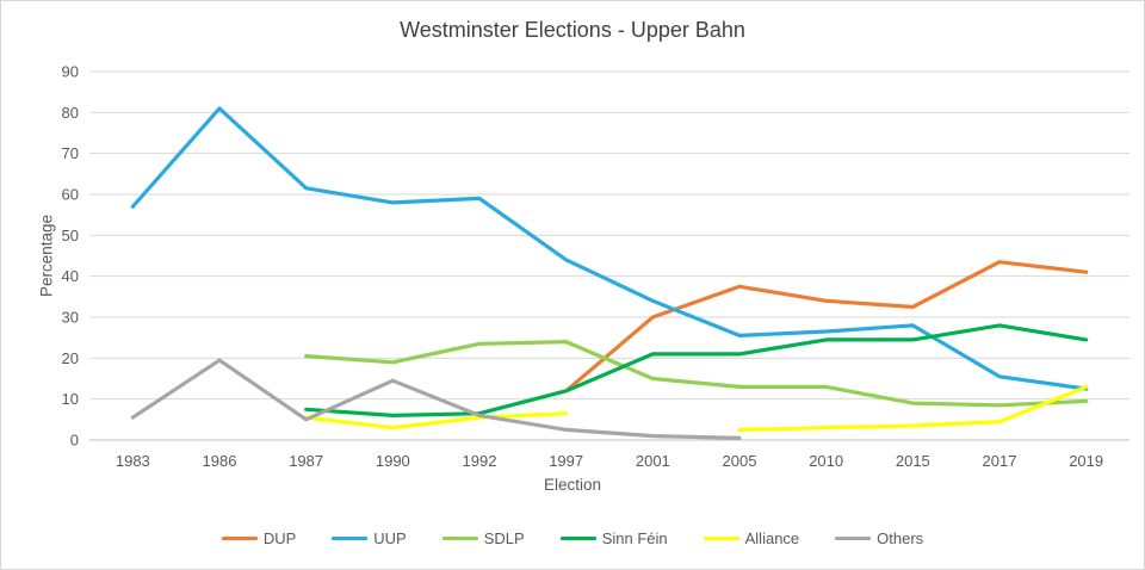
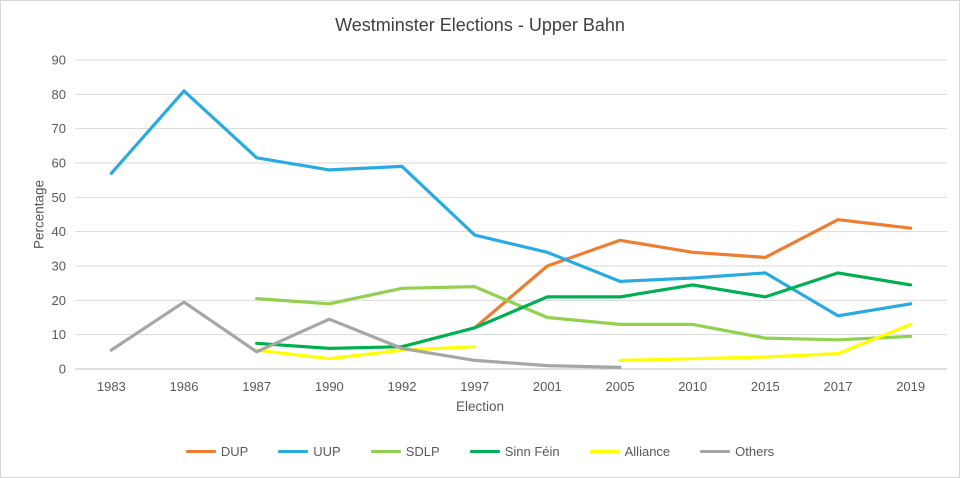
UUP/1997: 44 -> 39
Sinn Féin/2015: 24 -> 21
UUP/2019: 12 -> 19
